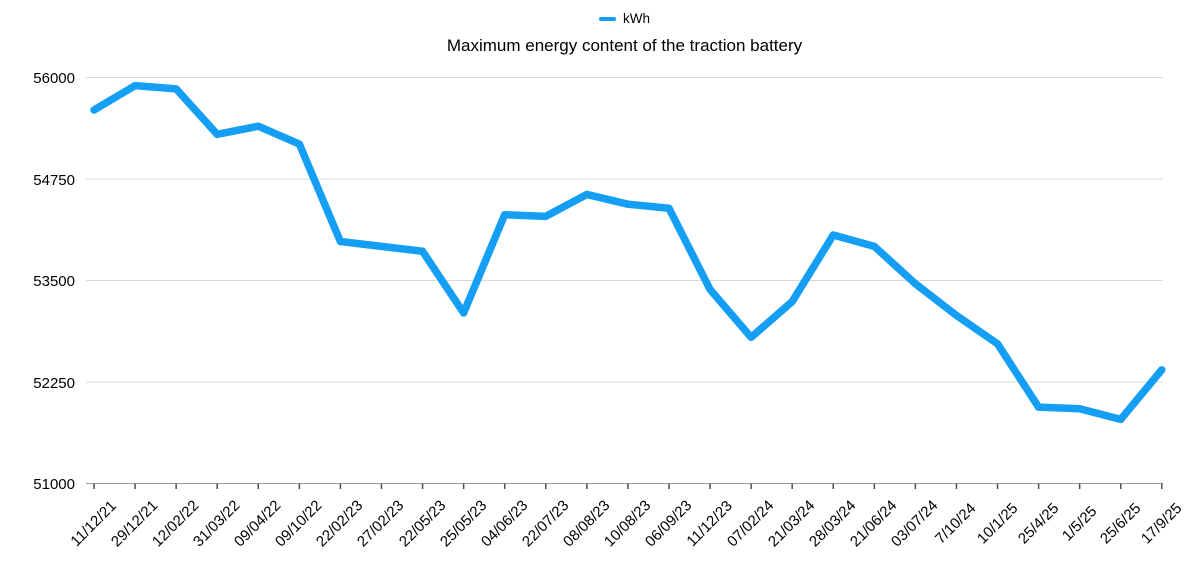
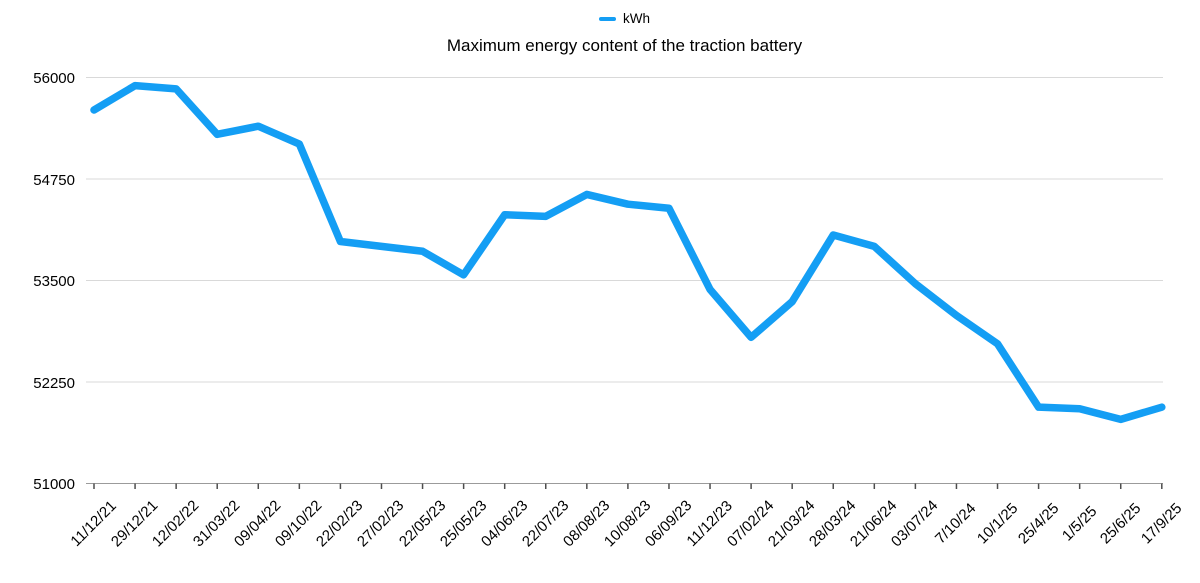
25/05/23: 53100 -> 53600
17/9/25: 52400 -> 51900
